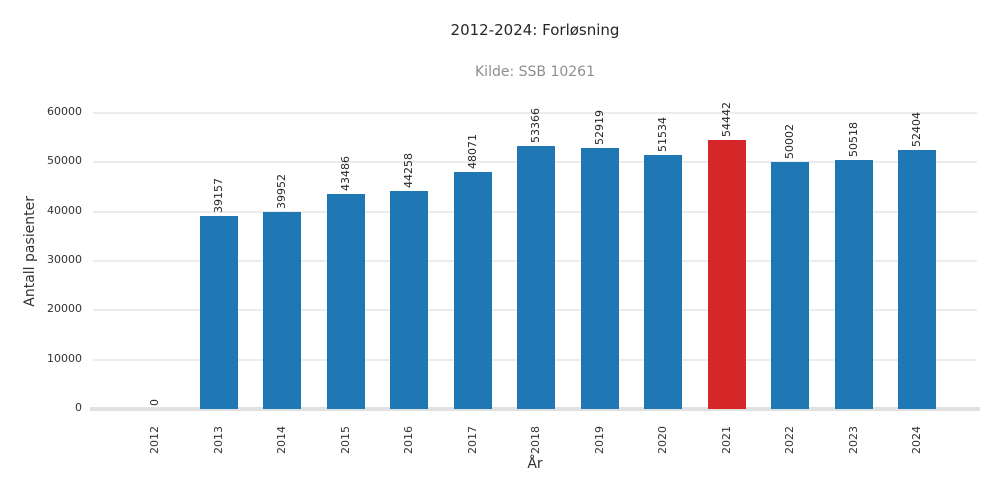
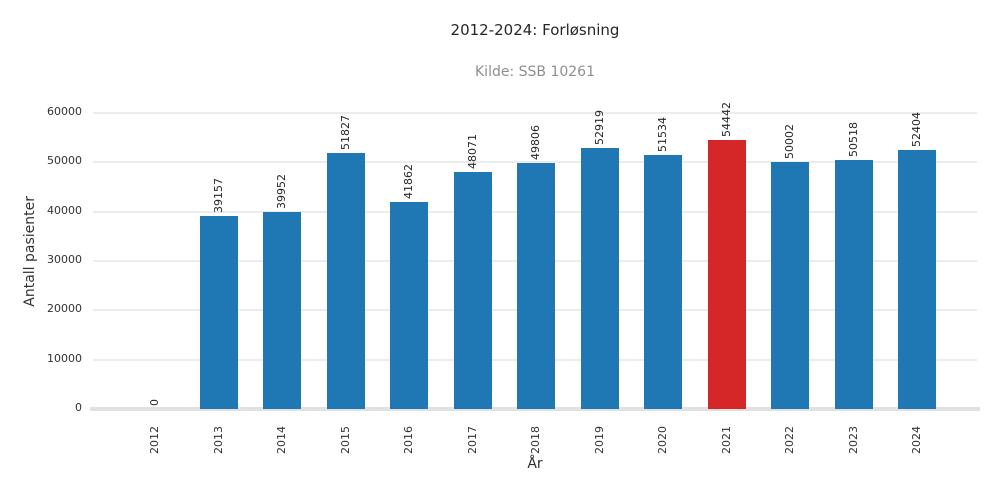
2015: 43486 -> 51827
2016: 44258 -> 41862
2018: 53366 -> 49806
